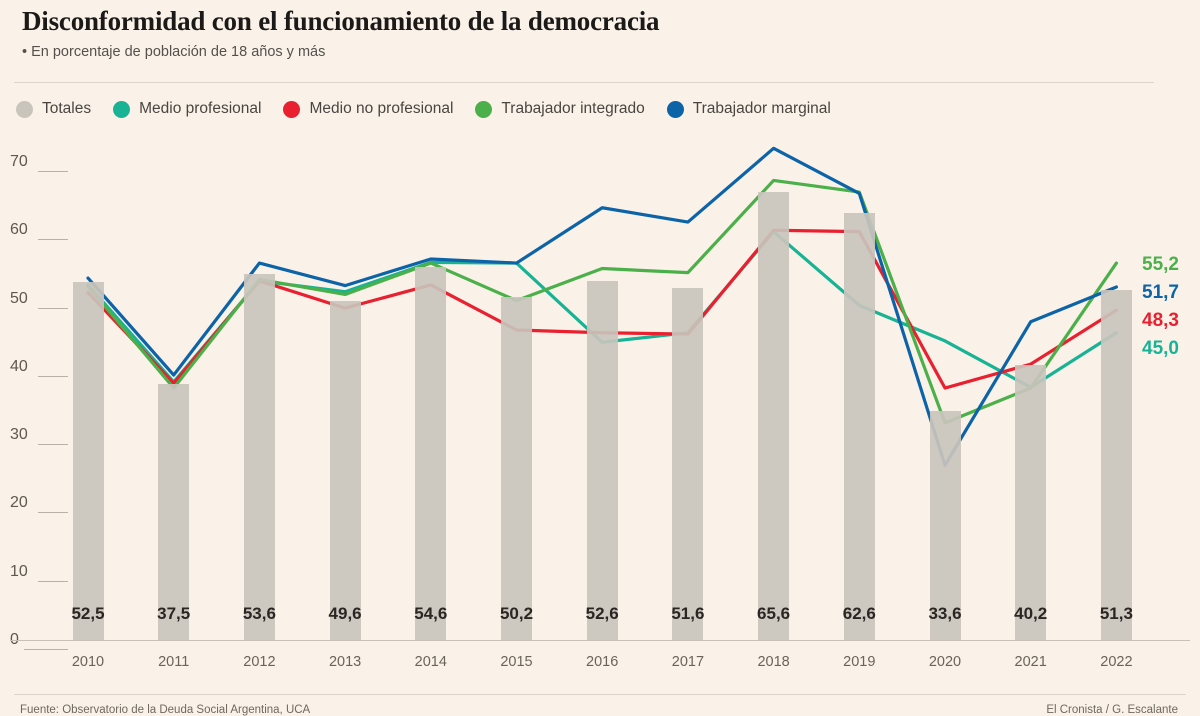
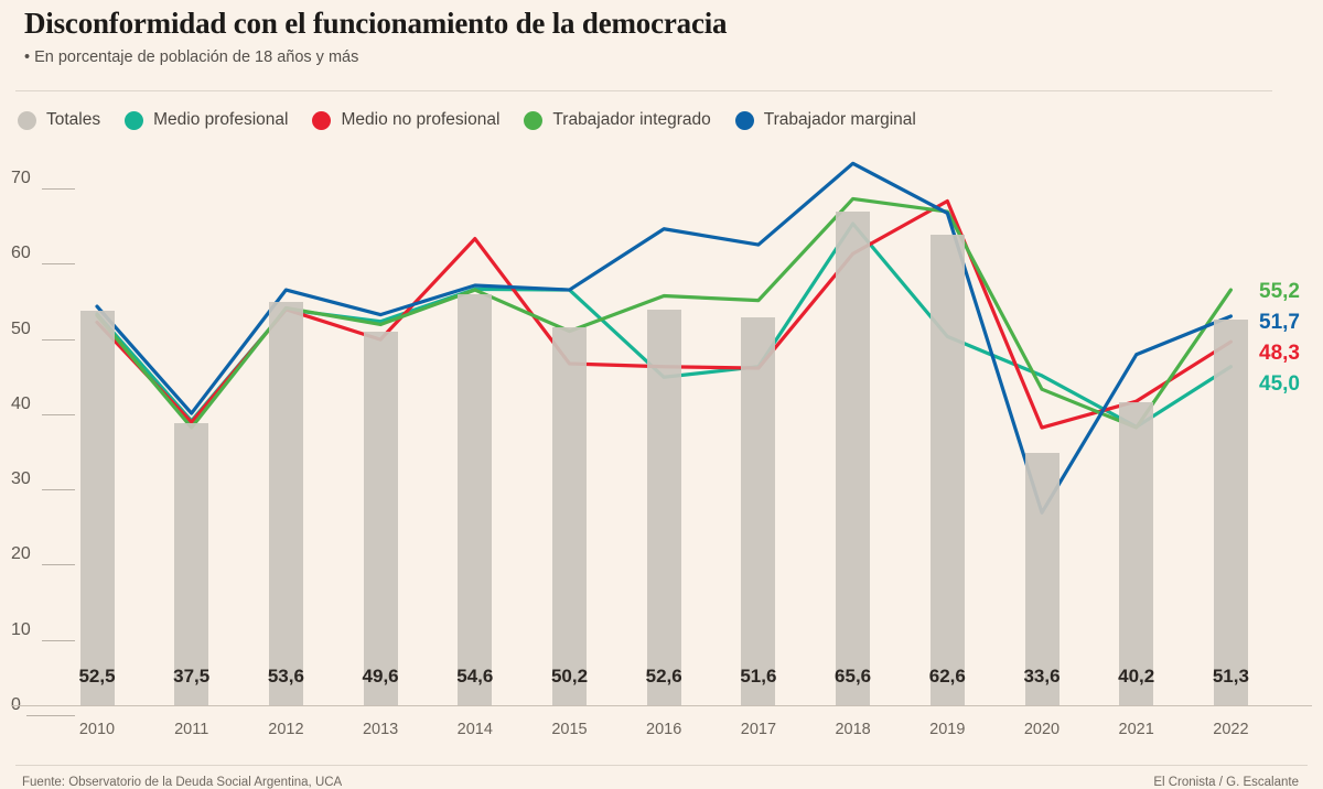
Medio no profesional/2014: 52 -> 62
Medio profesional/2018: 60 -> 64
Medio no profesional/2019: 60 -> 67
Trabajador integrado/2020: 32 -> 42
